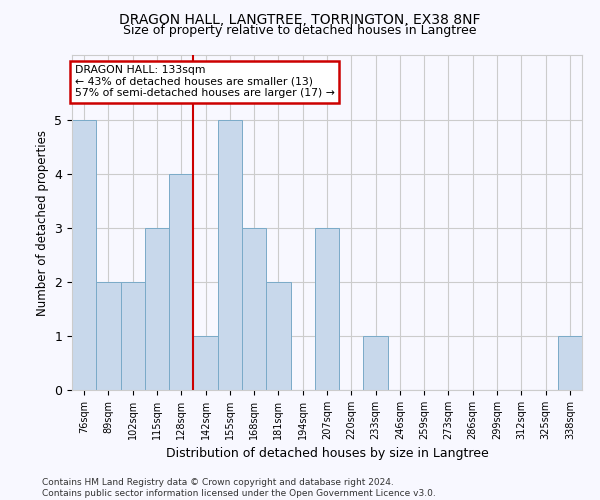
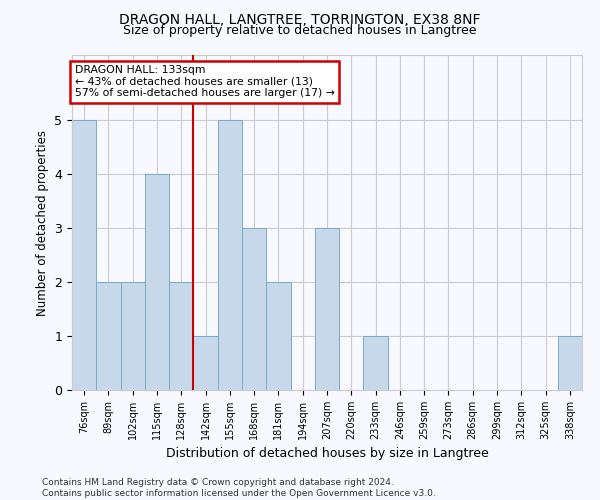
115sqm: 3 -> 4
128sqm: 4 -> 2
